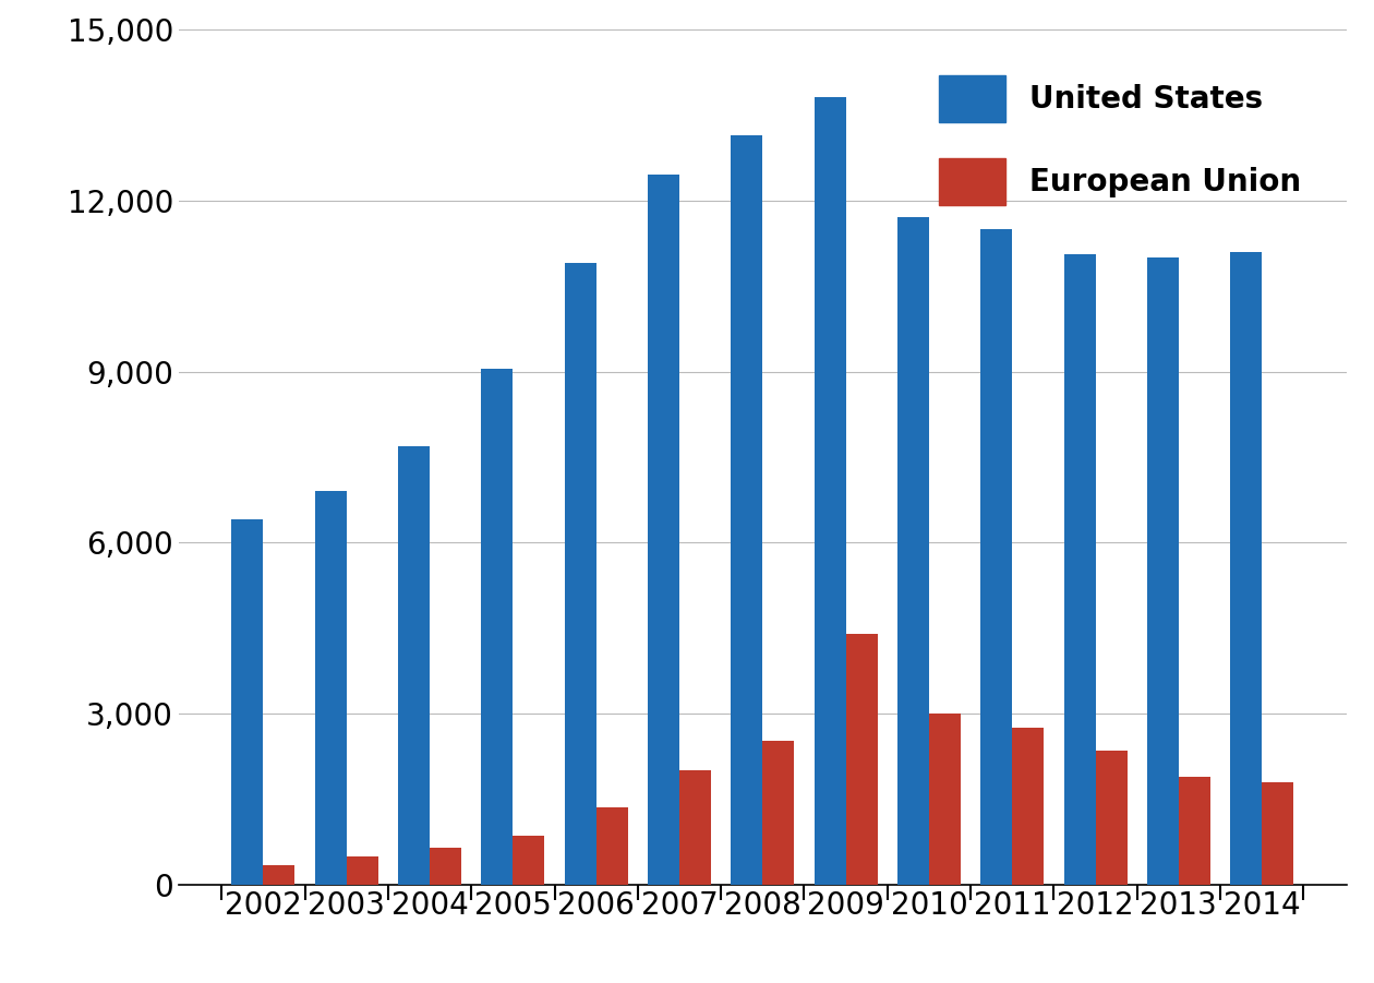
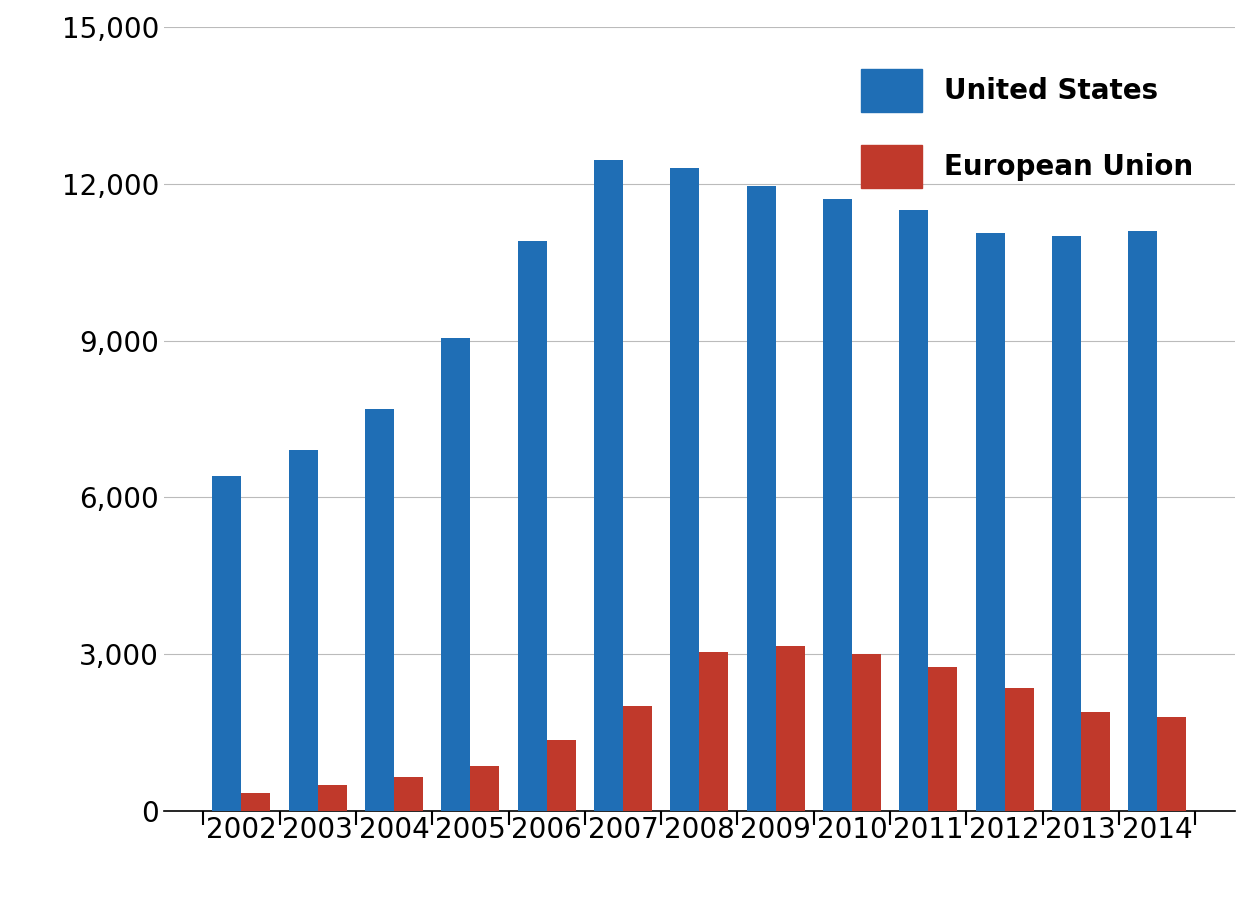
United States/2008: 13,140 -> 12,300
European Union/2008: 2,520 -> 3,050
United States/2009: 13,820 -> 11,950
European Union/2009: 4,400 -> 3,150
